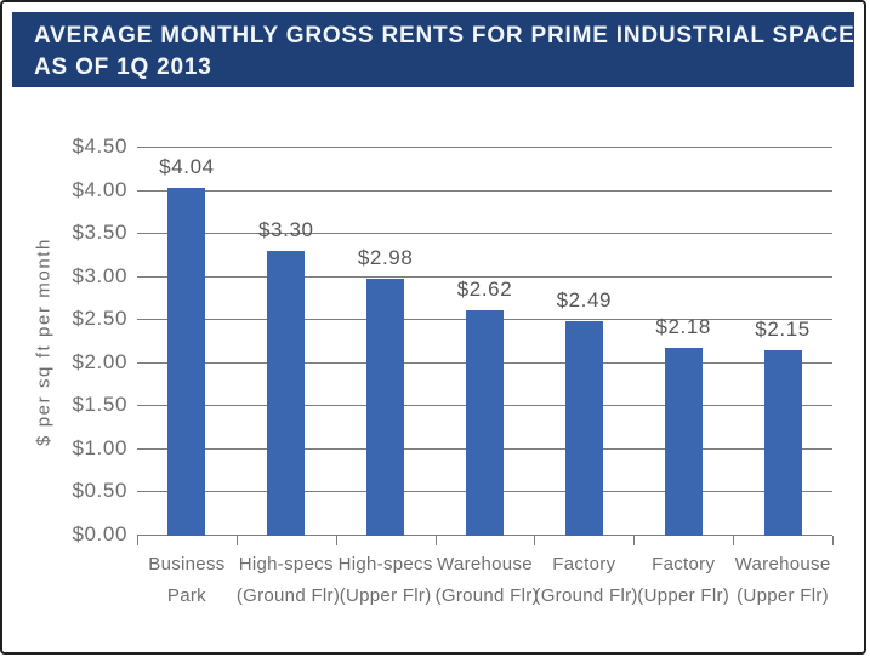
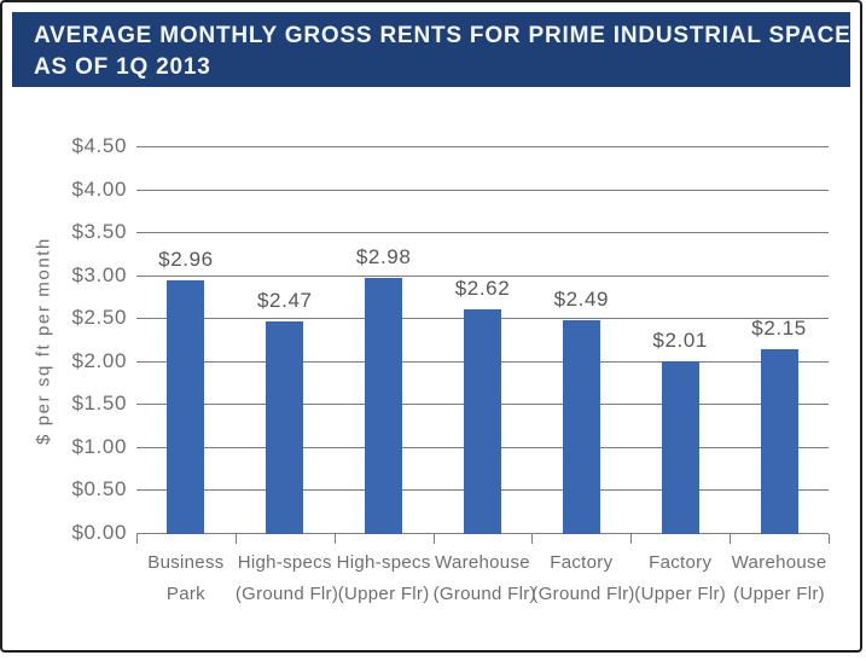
Business Park: $4.04 -> $2.96
High-specs (Ground Flr): $3.30 -> $2.47
Factory (Upper Flr): $2.18 -> $2.01
